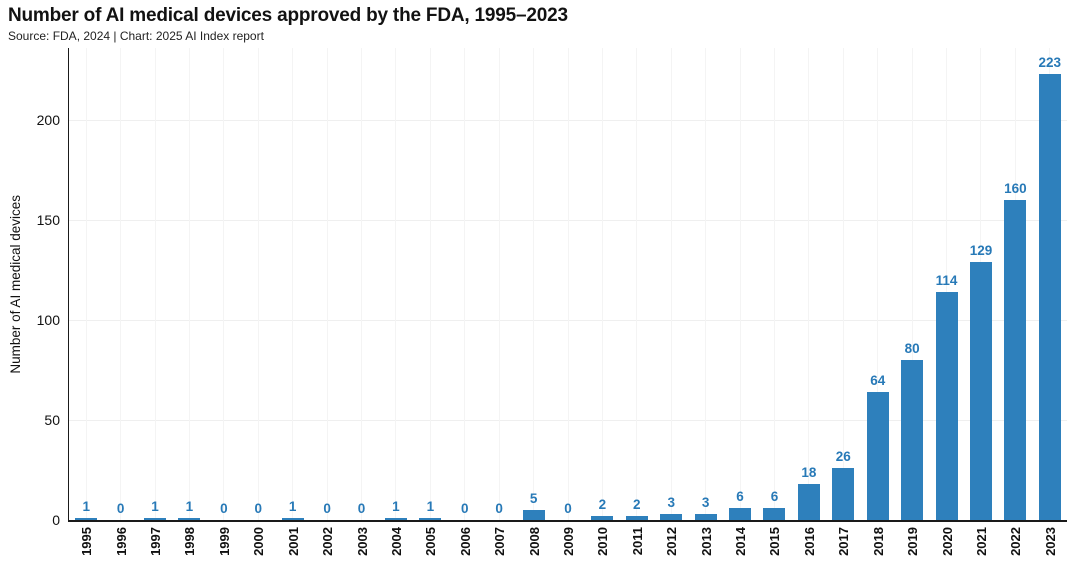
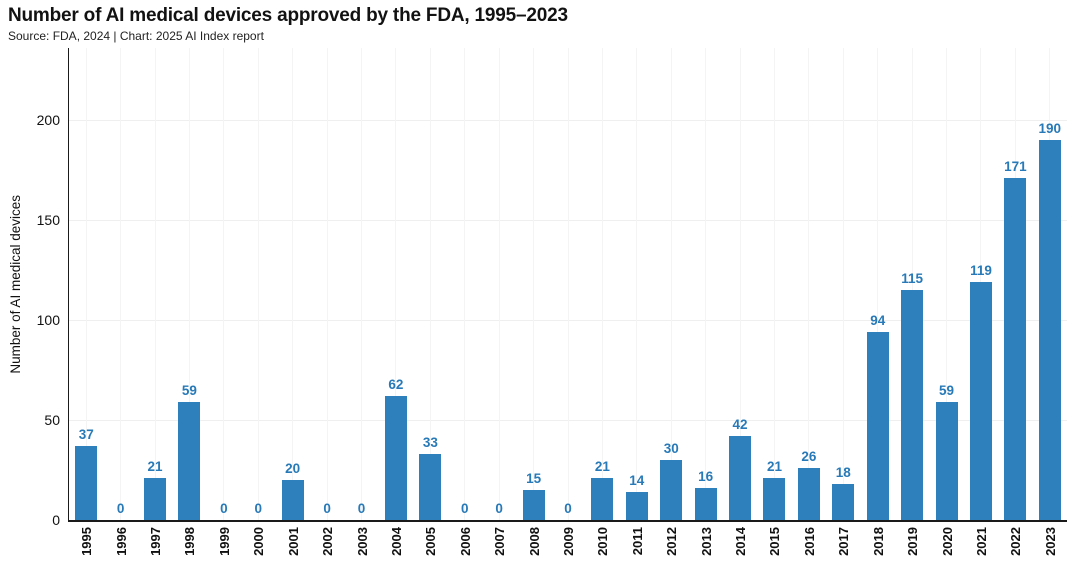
1995: 1 -> 37
1997: 1 -> 21
1998: 1 -> 59
2001: 1 -> 20
2004: 1 -> 62
2005: 1 -> 33
2008: 5 -> 15
2010: 2 -> 21
2011: 2 -> 14
2012: 3 -> 30
2013: 3 -> 16
2014: 6 -> 42
2015: 6 -> 21
2016: 18 -> 26
2017: 26 -> 18
2018: 64 -> 94
2019: 80 -> 115
2020: 114 -> 59
2021: 129 -> 119
2022: 160 -> 171
2023: 223 -> 190
